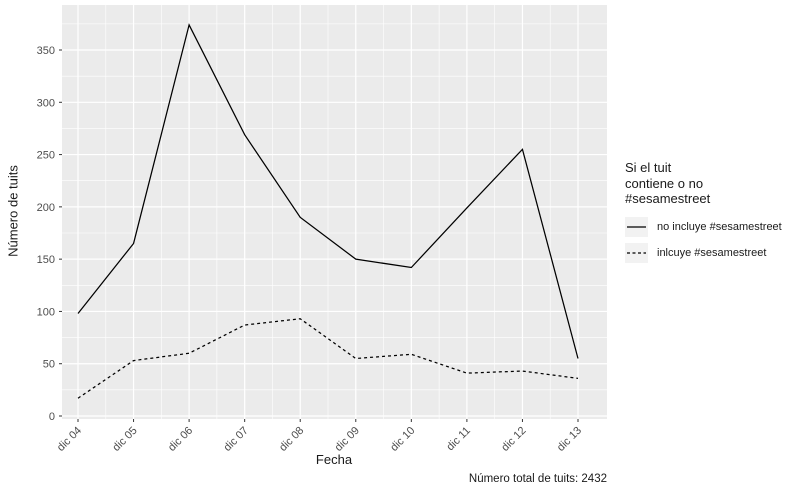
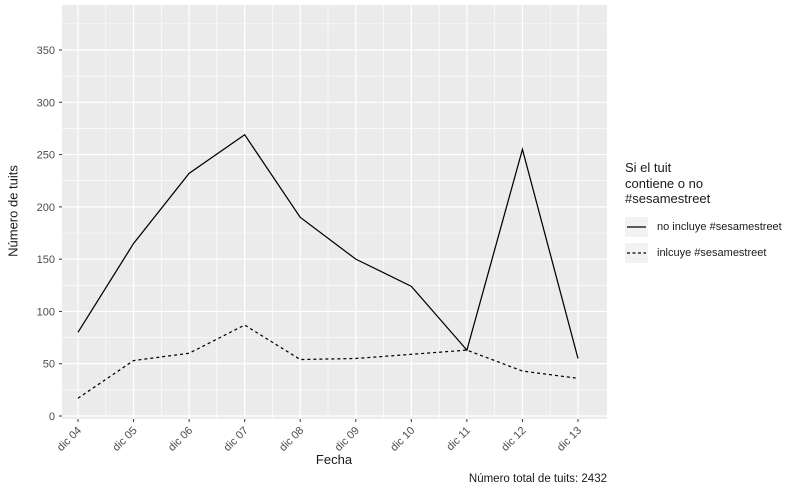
no incluye #sesamestreet/dic 04: 98 -> 80
no incluye #sesamestreet/dic 06: 374 -> 232
inlcuye #sesamestreet/dic 08: 93 -> 54
no incluye #sesamestreet/dic 10: 142 -> 124
no incluye #sesamestreet/dic 11: 199 -> 63
inlcuye #sesamestreet/dic 11: 41 -> 63
